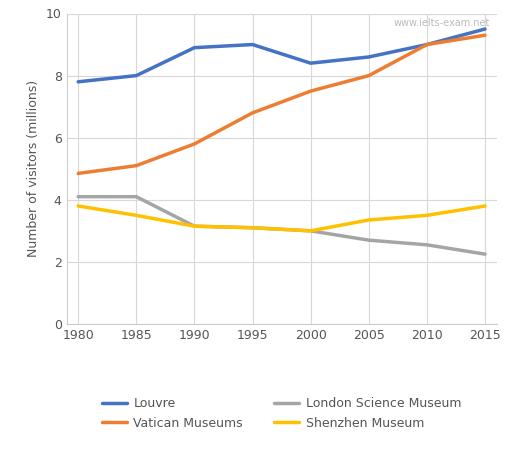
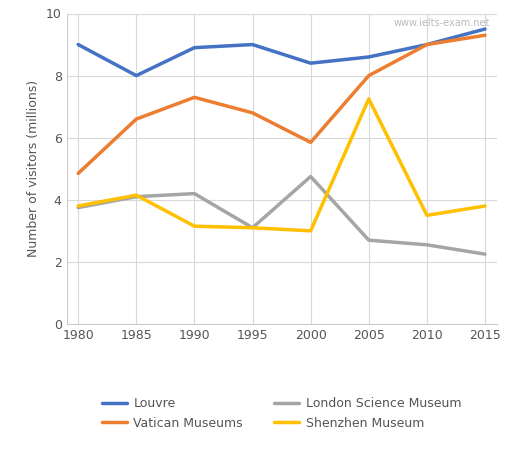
Louvre/1980: 7.8 -> 9.0
London Science Museum/1980: 4.10 -> 3.75
Vatican Museums/1985: 5.10 -> 6.60
Shenzhen Museum/1985: 3.50 -> 4.15
Vatican Museums/1990: 5.80 -> 7.30
London Science Museum/1990: 3.15 -> 4.20
Vatican Museums/2000: 7.50 -> 5.85
London Science Museum/2000: 3.00 -> 4.75
Shenzhen Museum/2005: 3.35 -> 7.25
